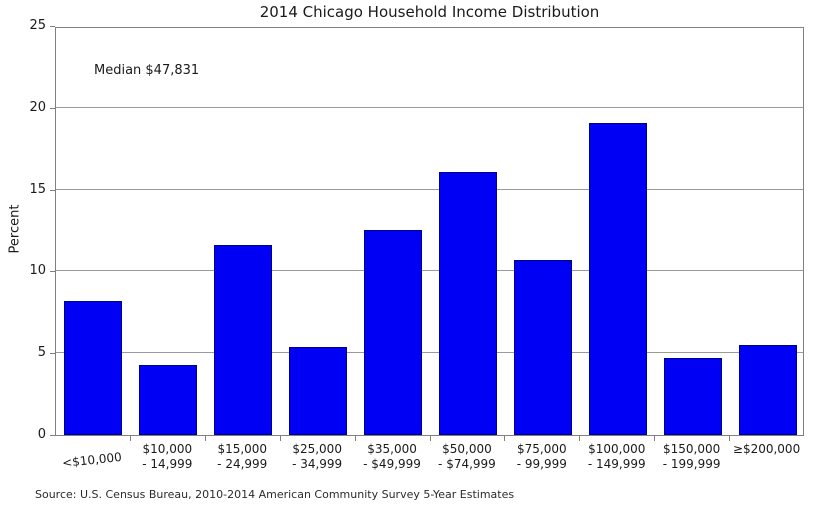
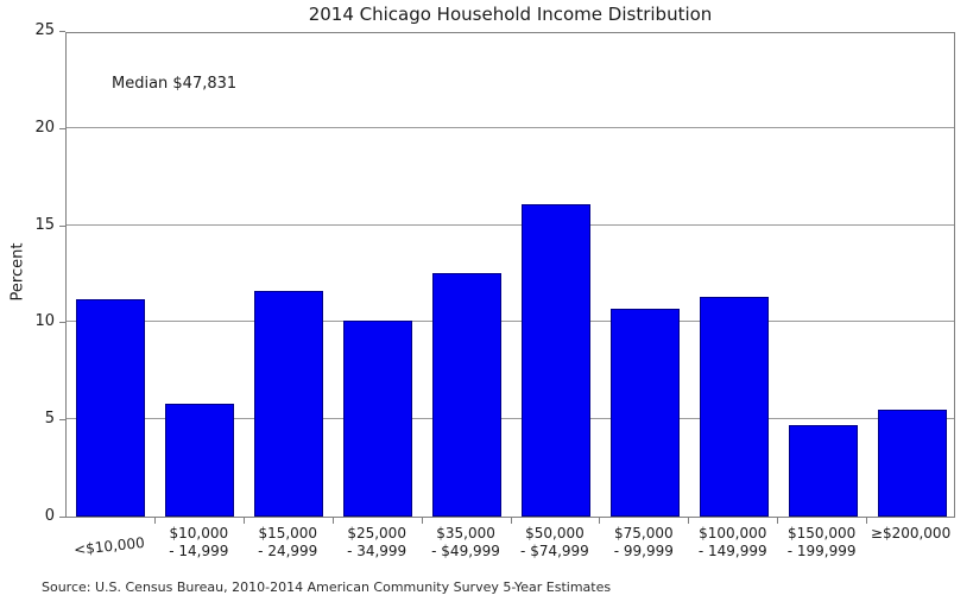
<$10,000: 8.2 -> 11.2
$10,000 - 14,999: 4.3 -> 5.8
$25,000 - 34,999: 5.4 -> 10.1
$100,000 - 149,999: 19.1 -> 11.3
